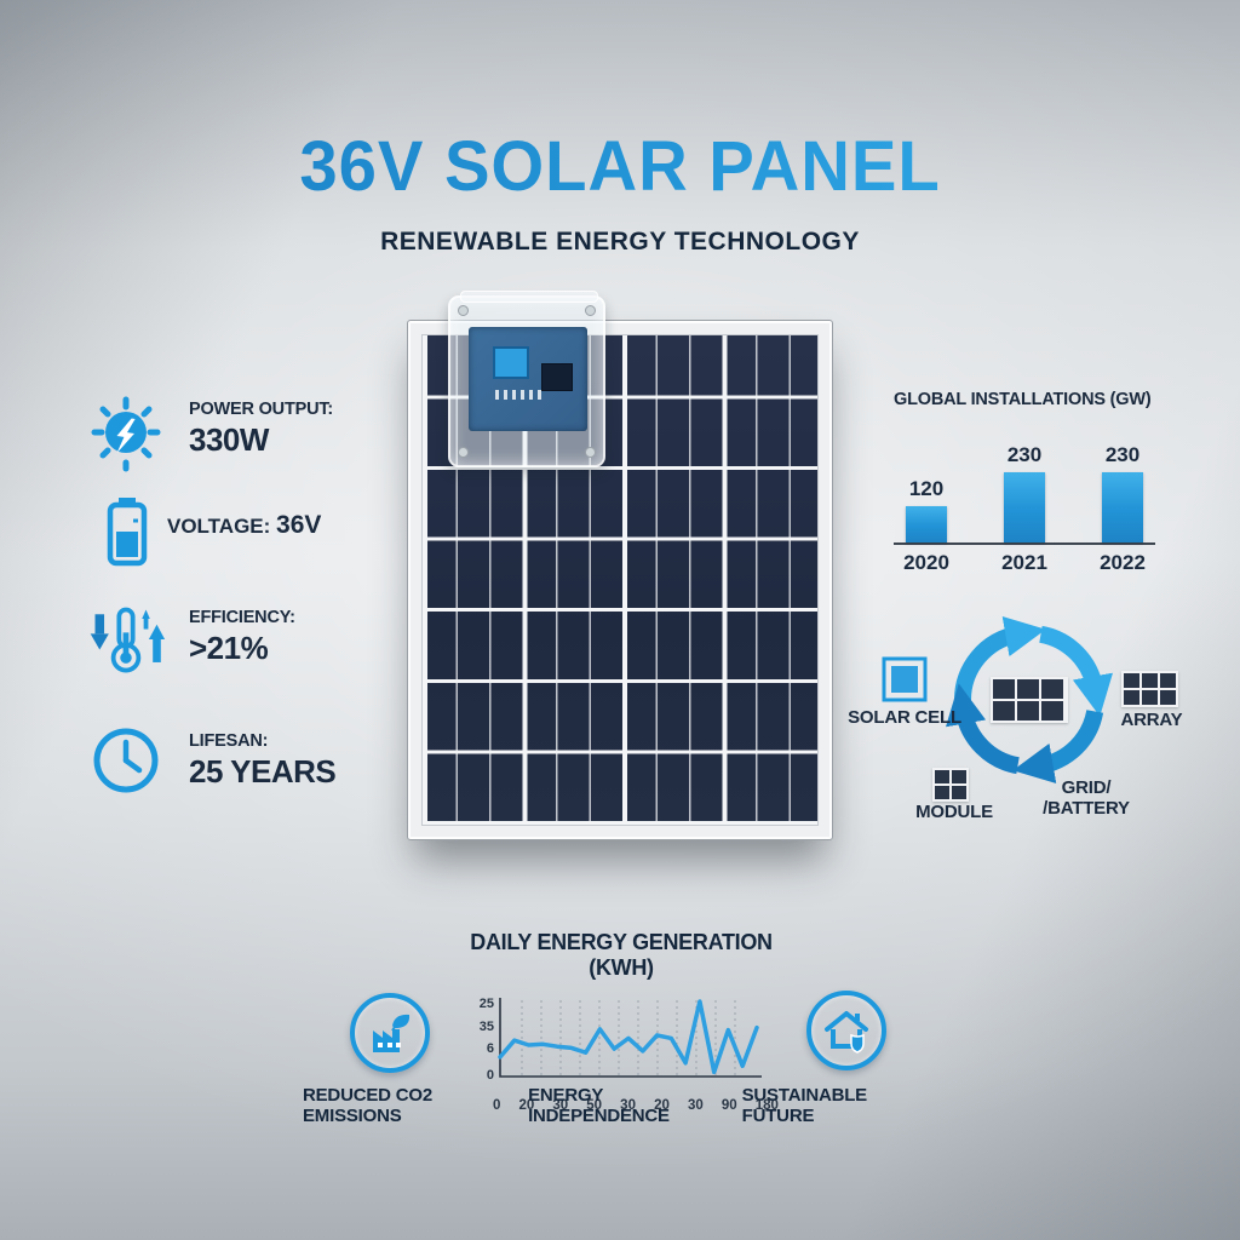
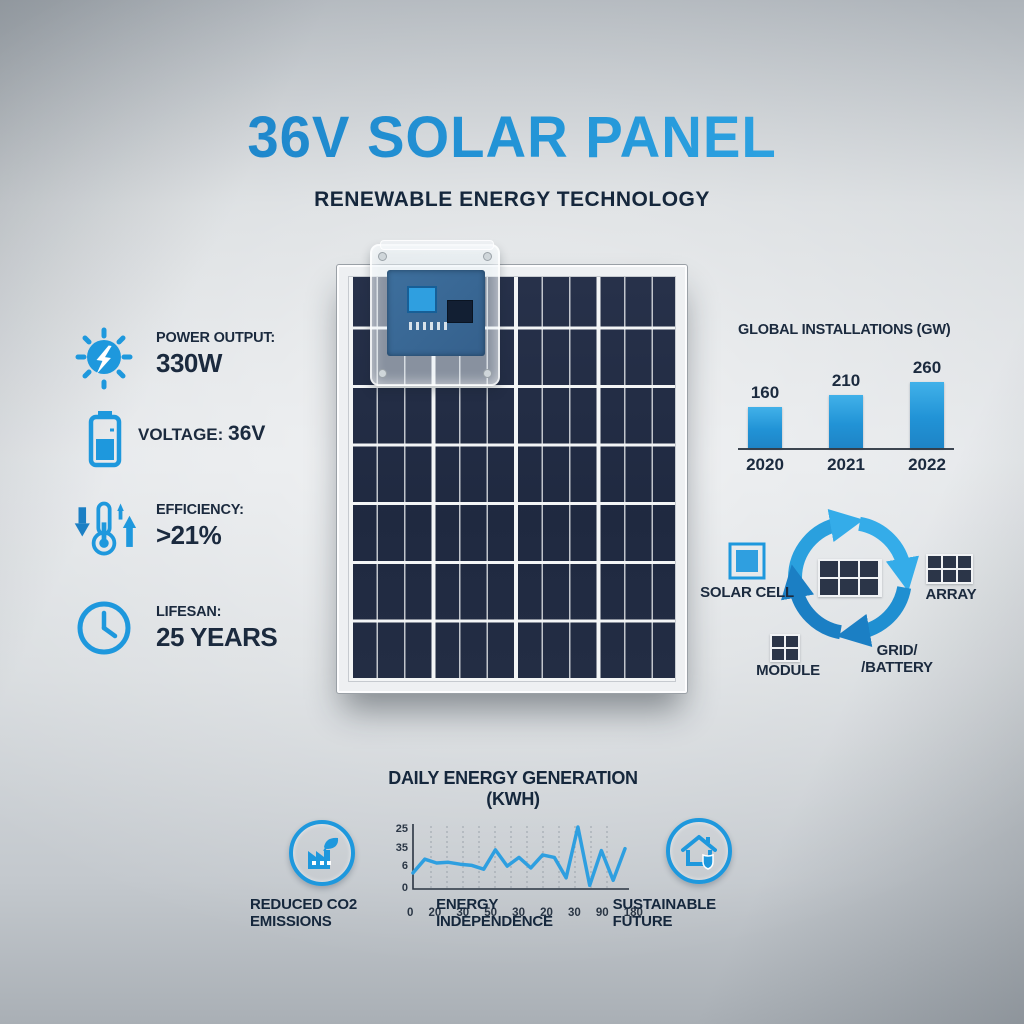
GLOBAL INSTALLATIONS (GW)/2020: 120 -> 160
GLOBAL INSTALLATIONS (GW)/2021: 230 -> 210
GLOBAL INSTALLATIONS (GW)/2022: 230 -> 260
